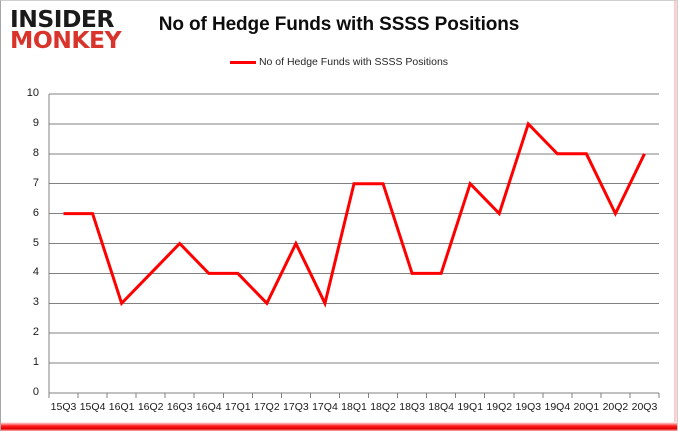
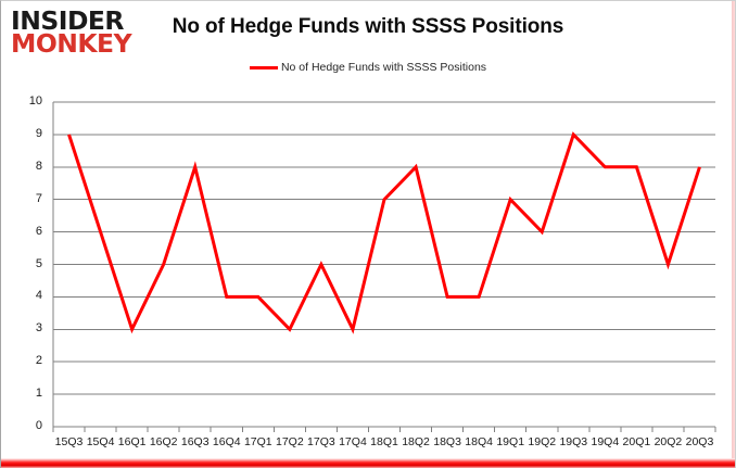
15Q3: 6 -> 9
16Q2: 4 -> 5
16Q3: 5 -> 8
18Q2: 7 -> 8
20Q2: 6 -> 5
